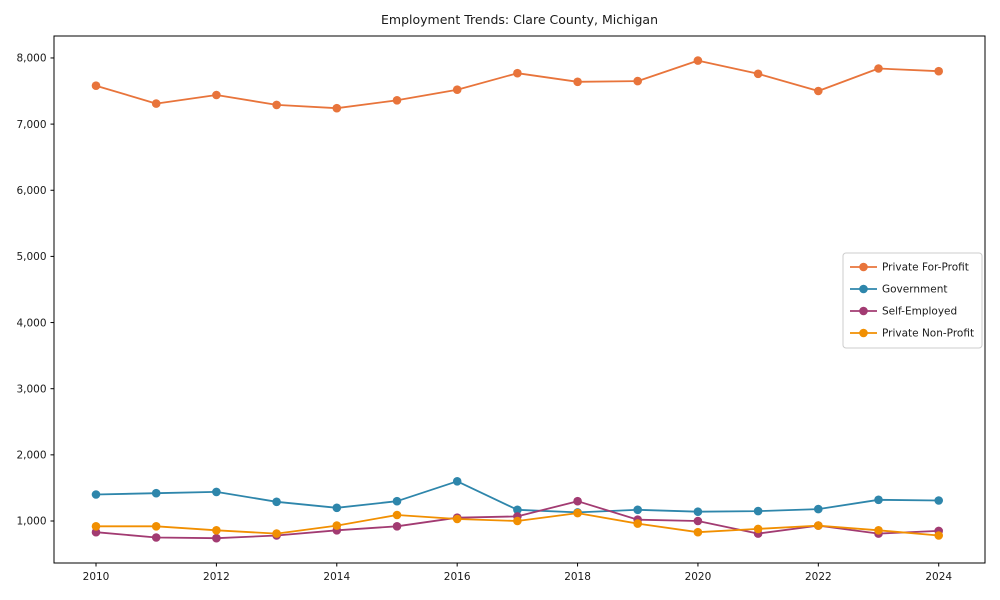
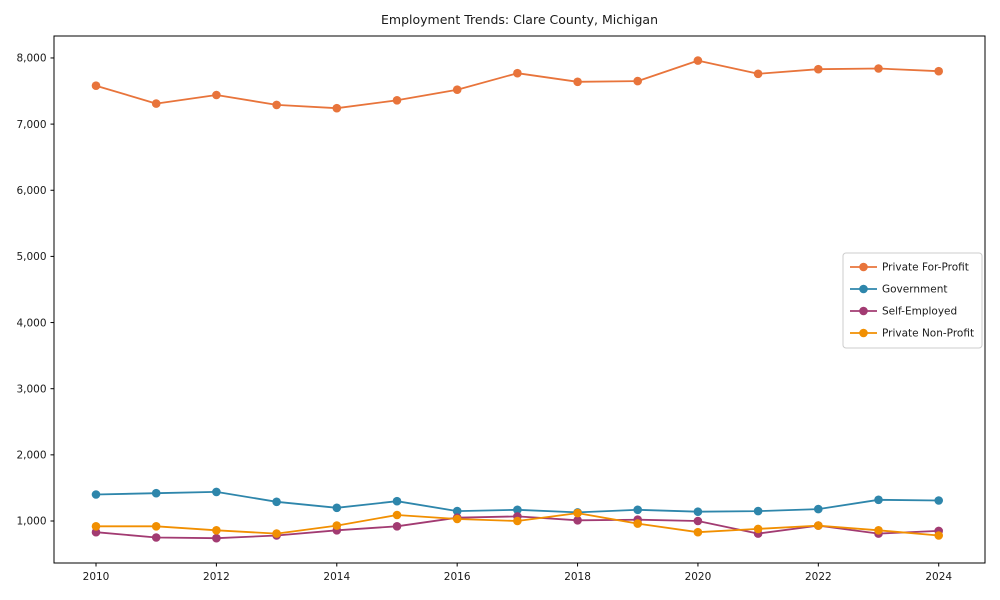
Government/2016: 1600 -> 1200
Self-Employed/2018: 1300 -> 1000
Private For-Profit/2022: 7500 -> 7800
